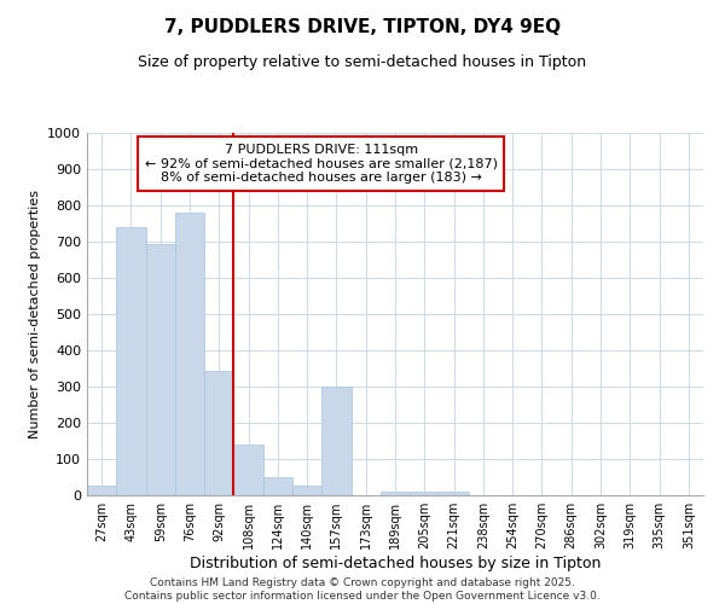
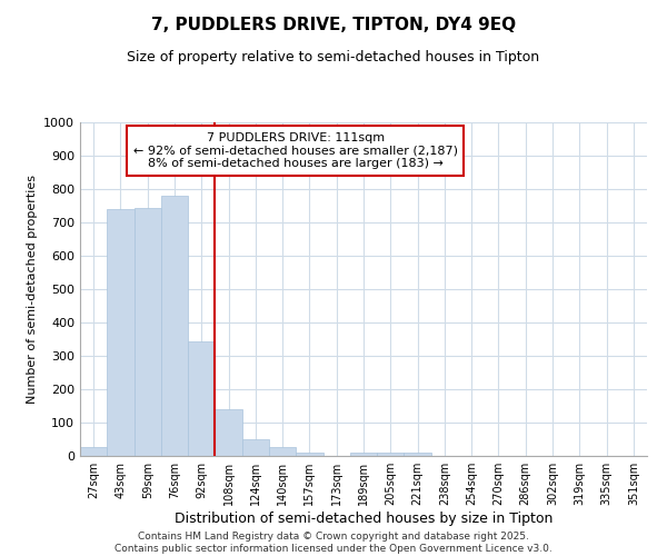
59sqm: 695 -> 745
157sqm: 300 -> 10
